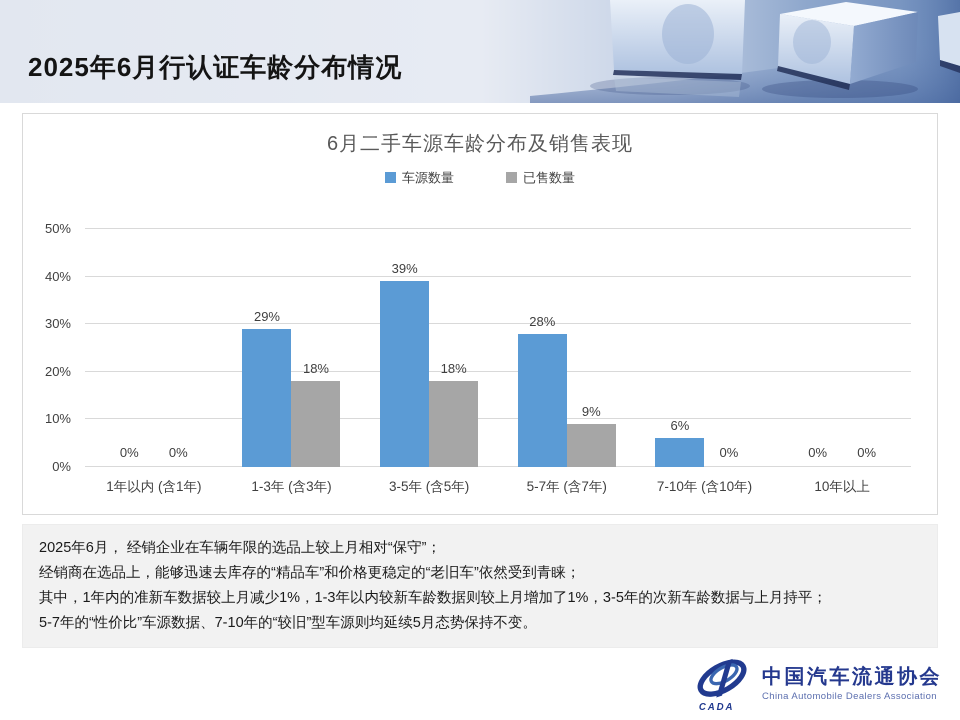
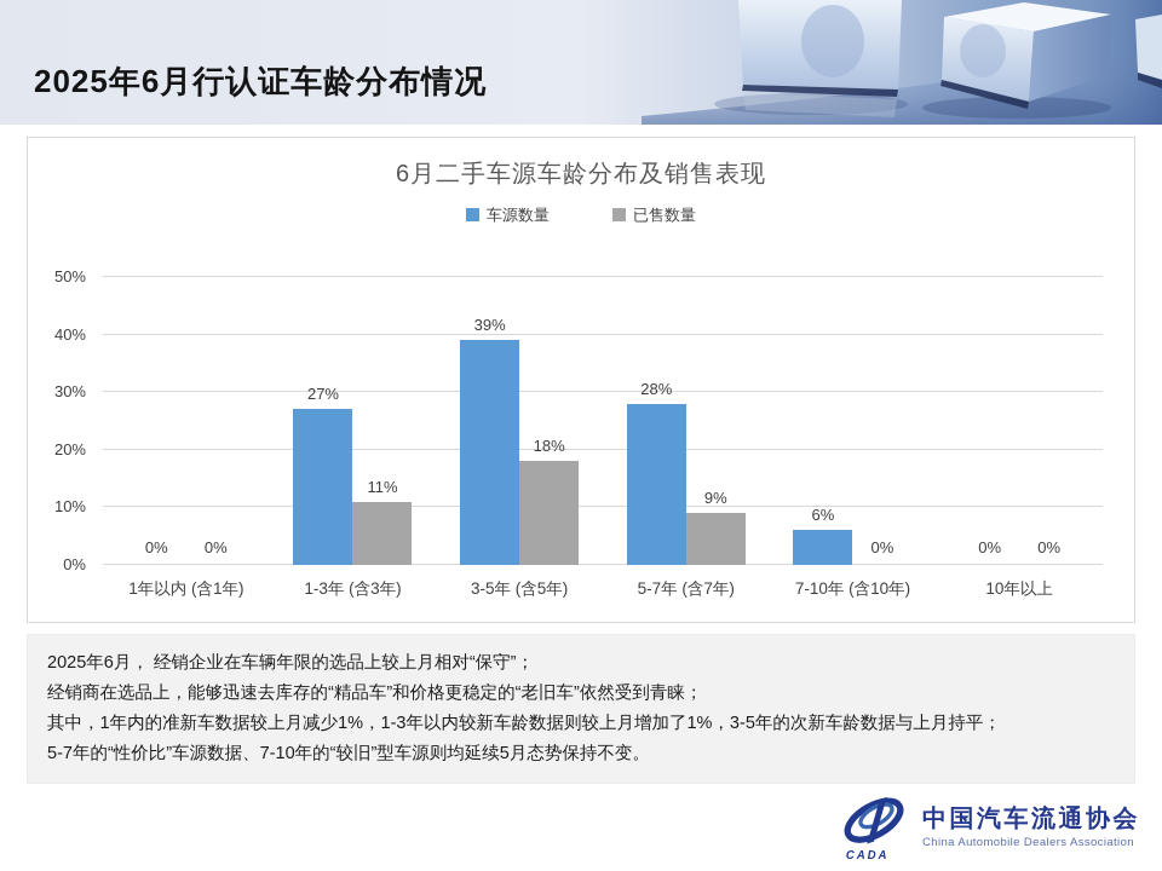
车源数量/1-3年 (含3年): 29% -> 27%
已售数量/1-3年 (含3年): 18% -> 11%
